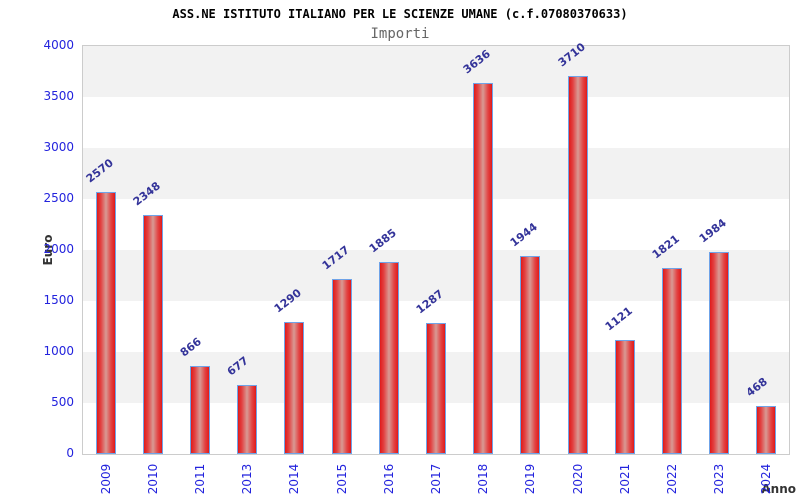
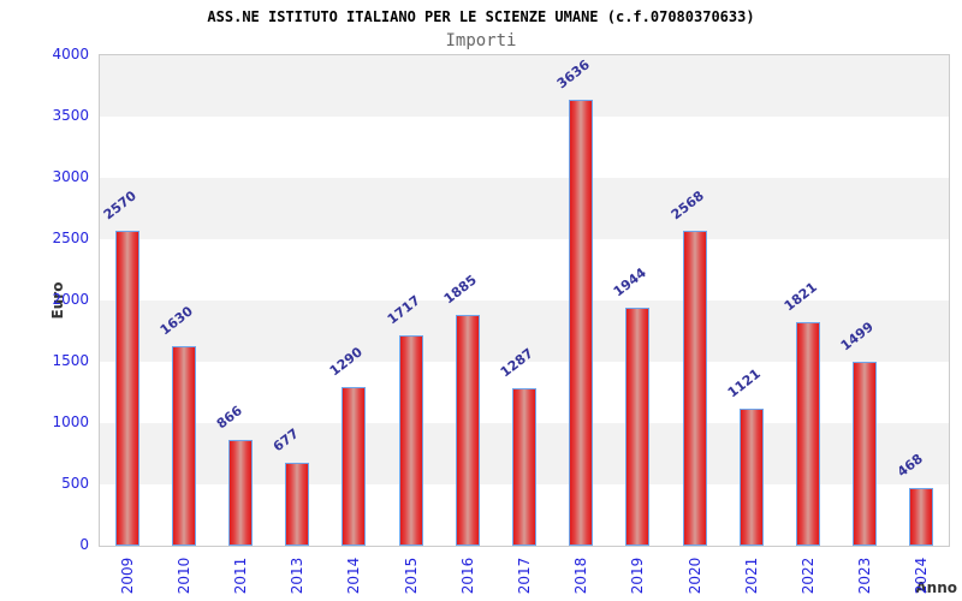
2010: 2348 -> 1630
2020: 3710 -> 2568
2023: 1984 -> 1499
